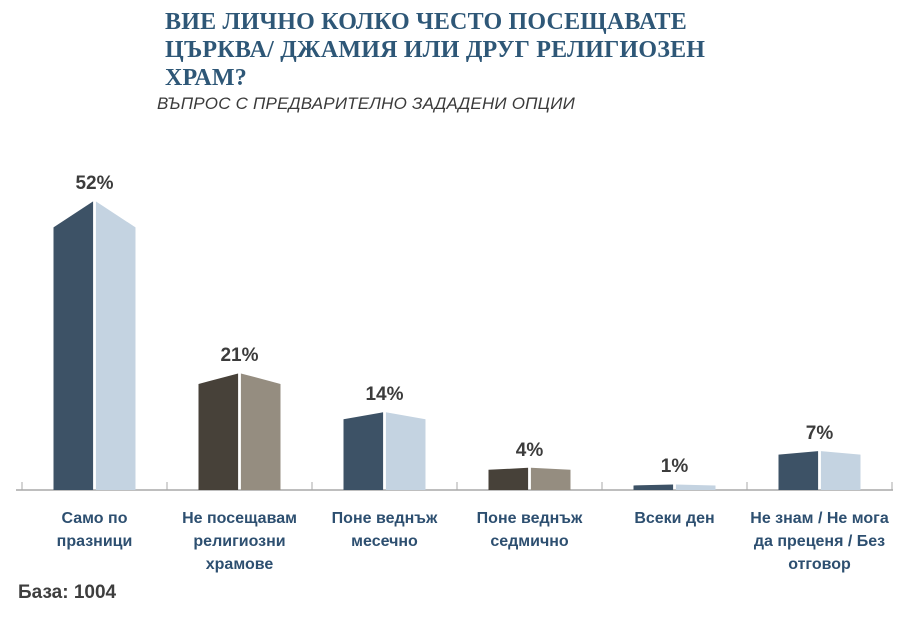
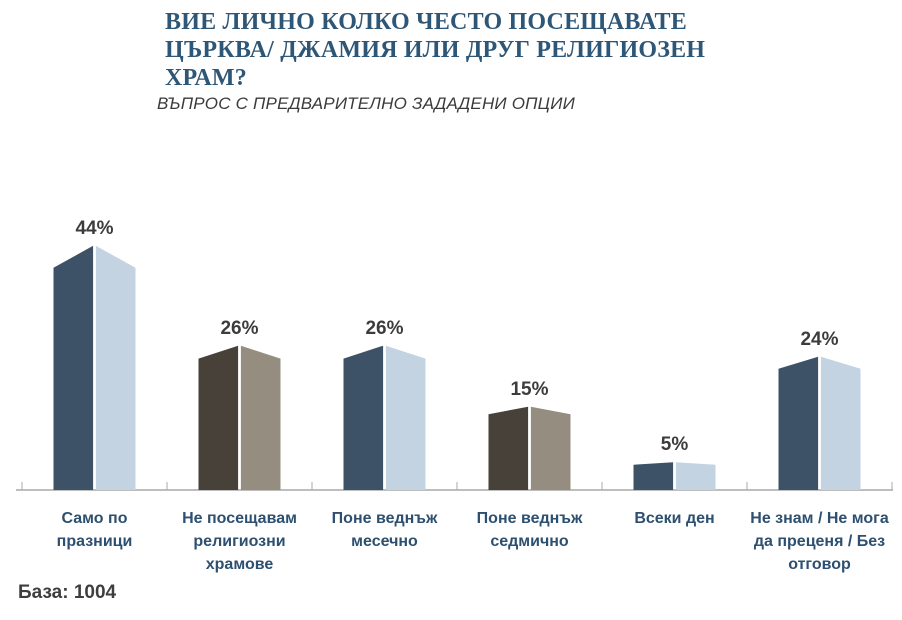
Само по празници: 52% -> 44%
Не посещавам религиозни храмове: 21% -> 26%
Поне веднъж месечно: 14% -> 26%
Поне веднъж седмично: 4% -> 15%
Всеки ден: 1% -> 5%
Не знам / Не мога да преценя / Без отговор: 7% -> 24%
